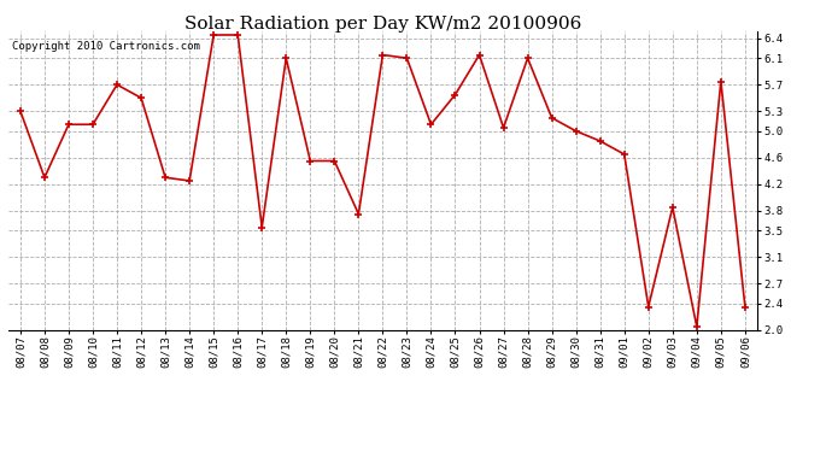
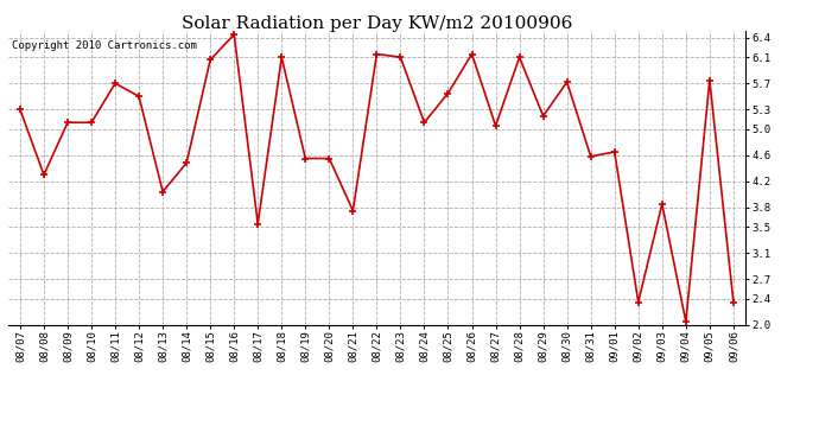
08/13: 4.30 -> 4.04
08/14: 4.25 -> 4.48
08/15: 6.45 -> 6.06
08/30: 5.00 -> 5.72
08/31: 4.85 -> 4.58
